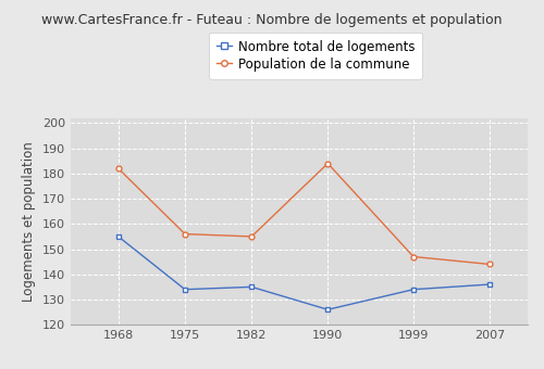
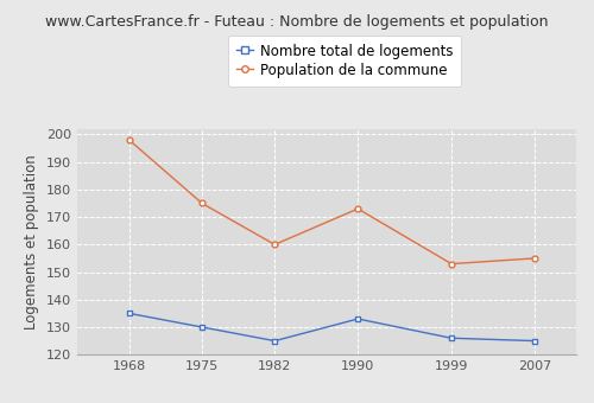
Nombre total de logements/1968: 155 -> 135
Population de la commune/1968: 182 -> 198
Nombre total de logements/1975: 134 -> 130
Population de la commune/1975: 156 -> 175
Nombre total de logements/1982: 135 -> 125
Population de la commune/1982: 155 -> 160
Nombre total de logements/1990: 126 -> 133
Population de la commune/1990: 184 -> 173
Nombre total de logements/1999: 134 -> 126
Population de la commune/1999: 147 -> 153
Nombre total de logements/2007: 136 -> 125
Population de la commune/2007: 144 -> 155
